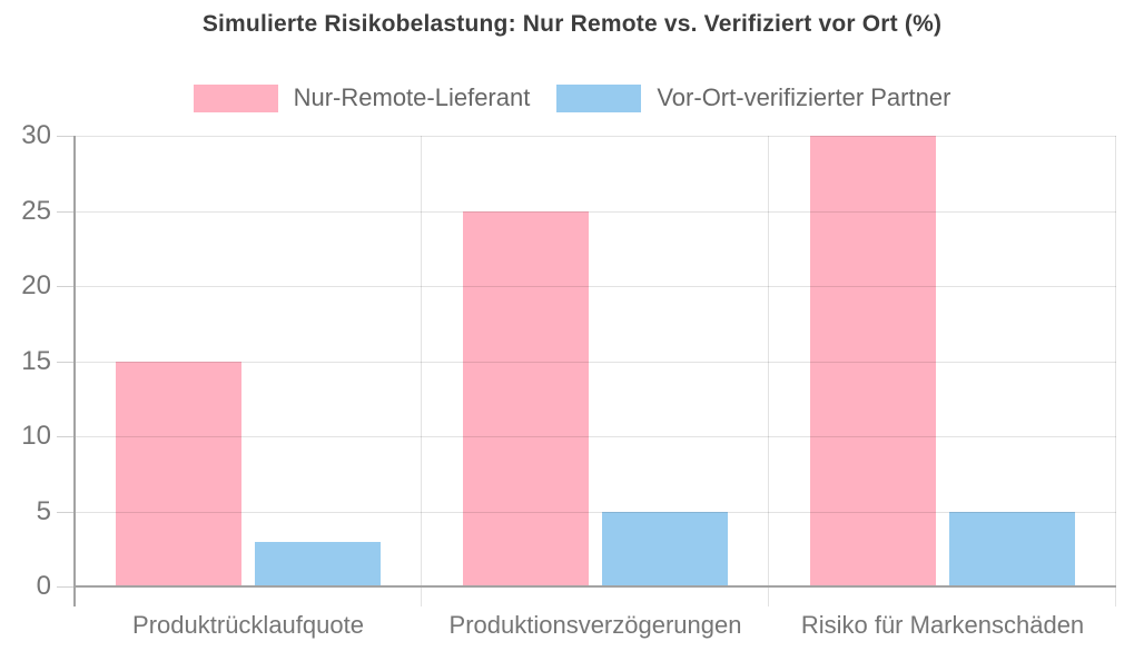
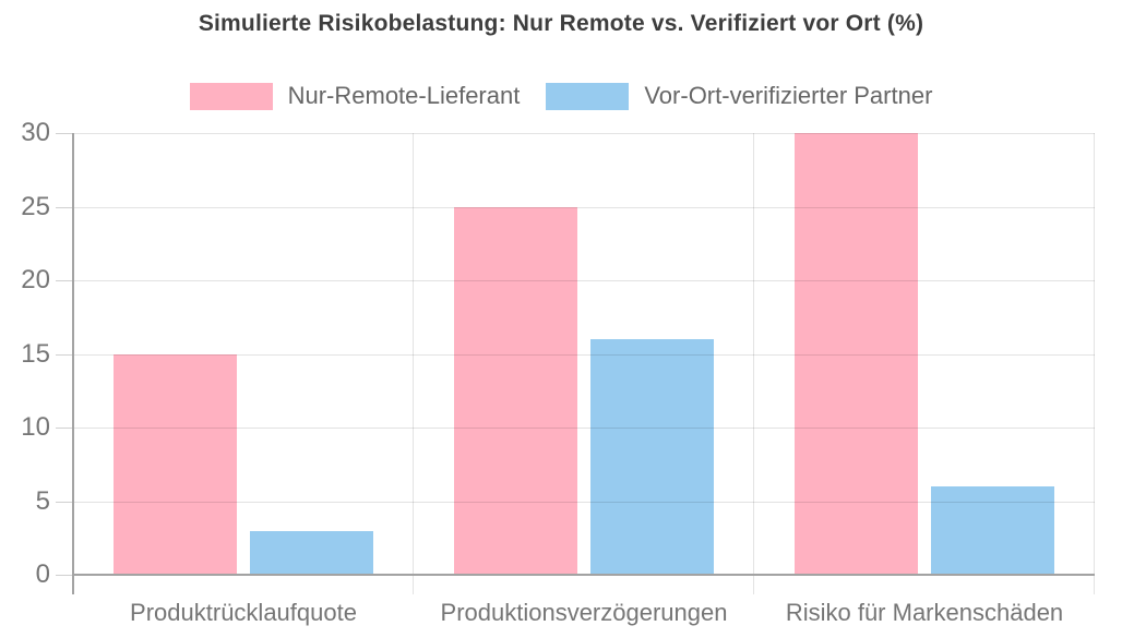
Vor-Ort-verifizierter Partner/Produktionsverzögerungen: 5 -> 16
Vor-Ort-verifizierter Partner/Risiko für Markenschäden: 5 -> 6
